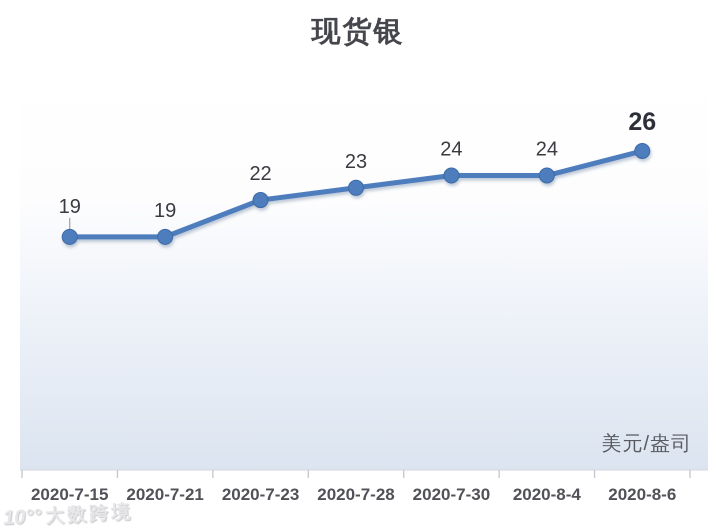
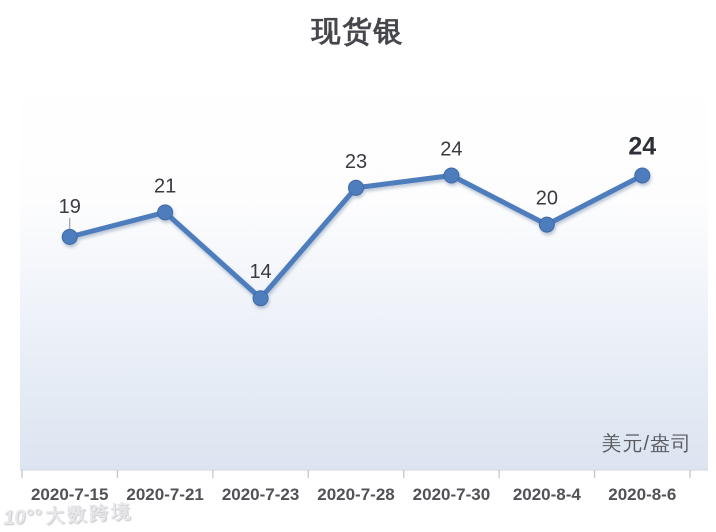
2020-7-21: 19 -> 21
2020-7-23: 22 -> 14
2020-8-4: 24 -> 20
2020-8-6: 26 -> 24
